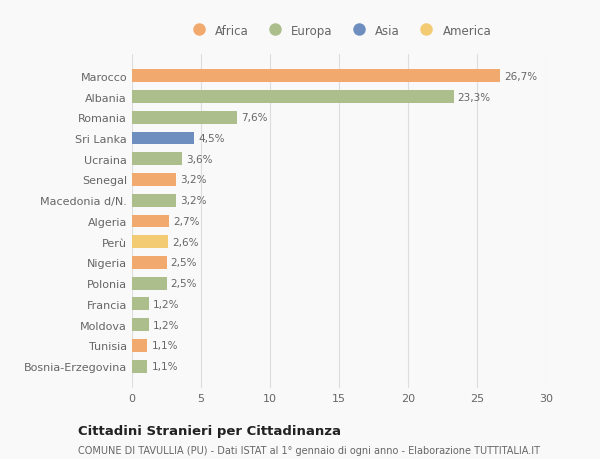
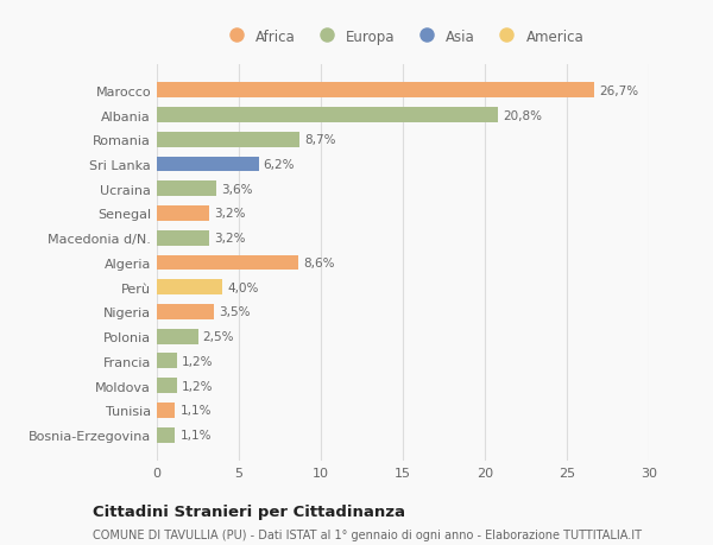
Albania: 23,3% -> 20,8%
Romania: 7,6% -> 8,7%
Sri Lanka: 4,5% -> 6,2%
Algeria: 2,7% -> 8,6%
Perù: 2,6% -> 4,0%
Nigeria: 2,5% -> 3,5%
